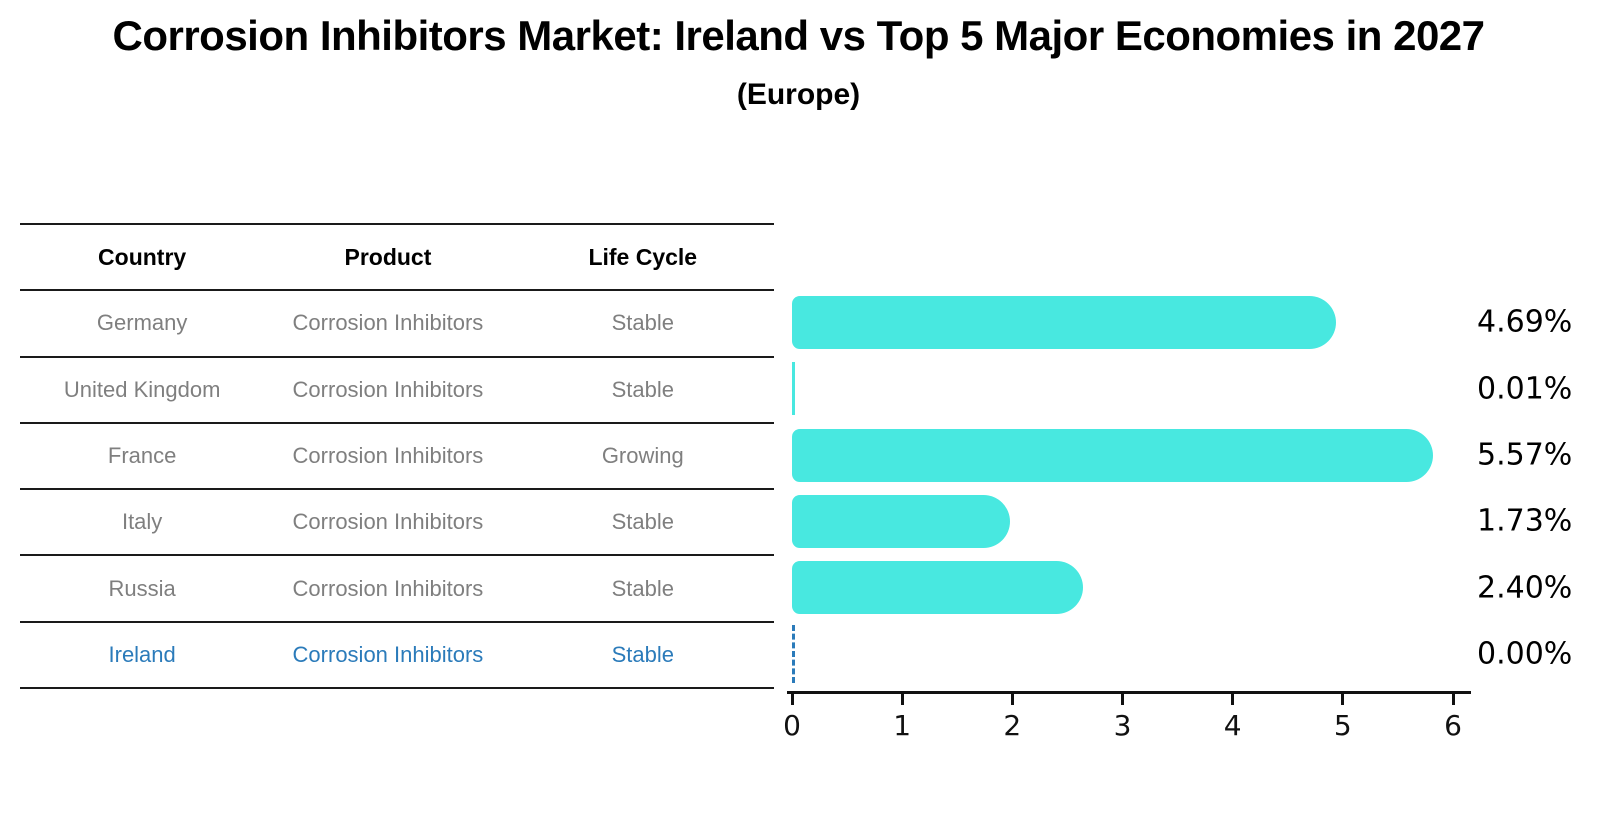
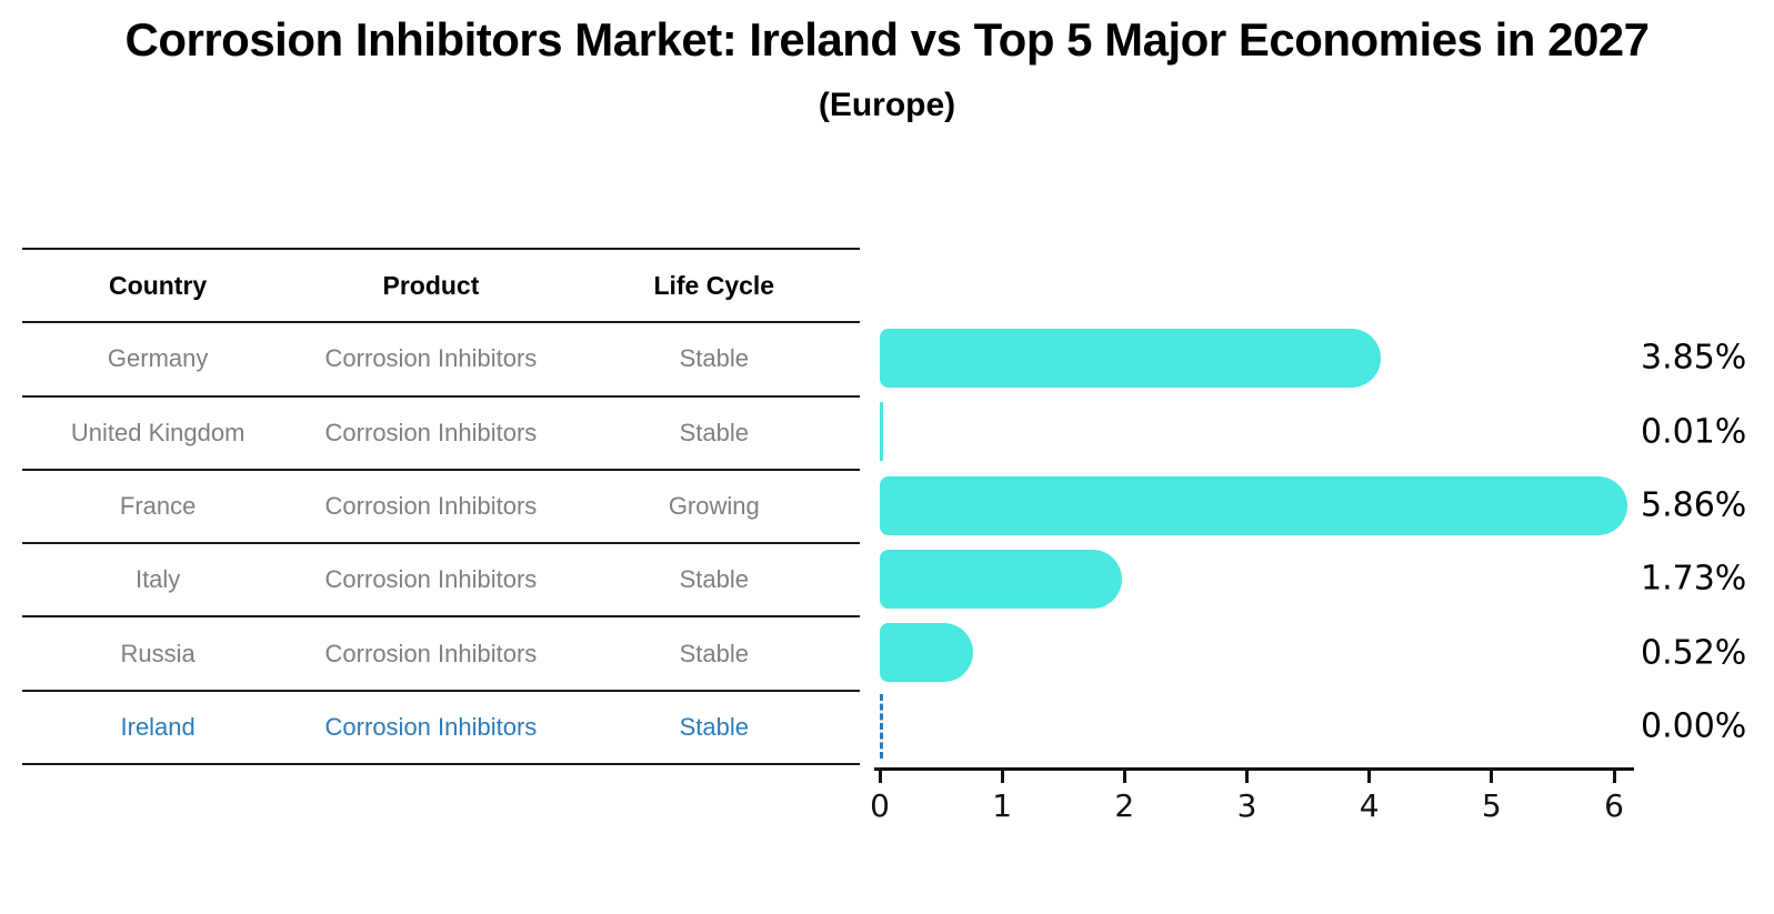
Germany: 4.69% -> 3.85%
France: 5.57% -> 5.86%
Russia: 2.40% -> 0.52%
